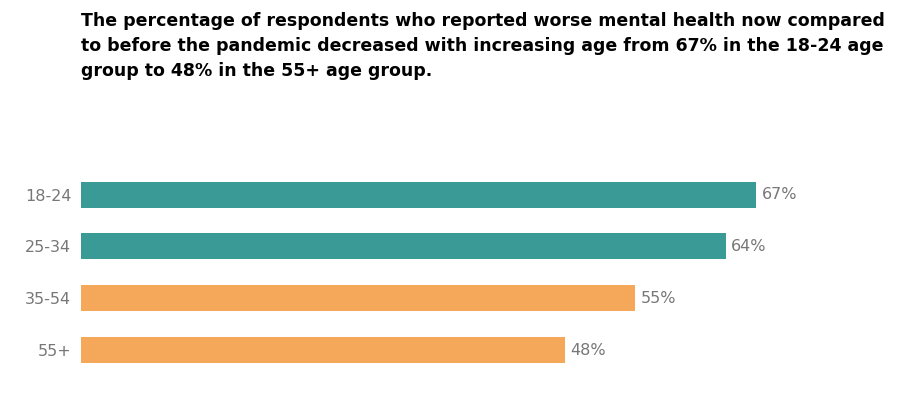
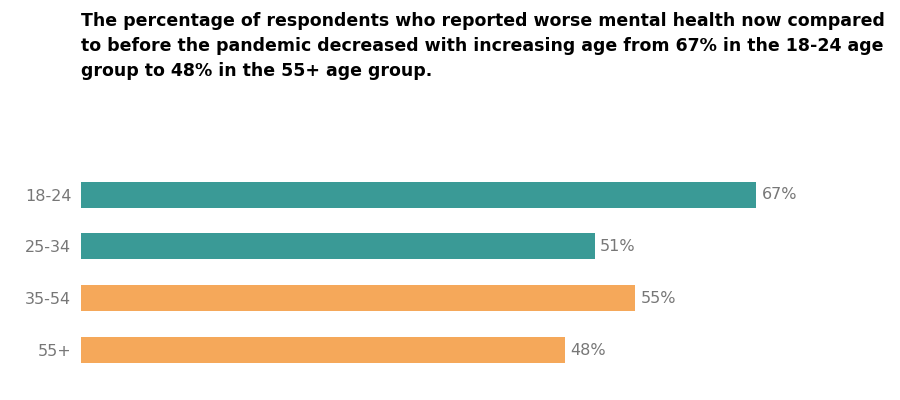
25-34: 64% -> 51%
